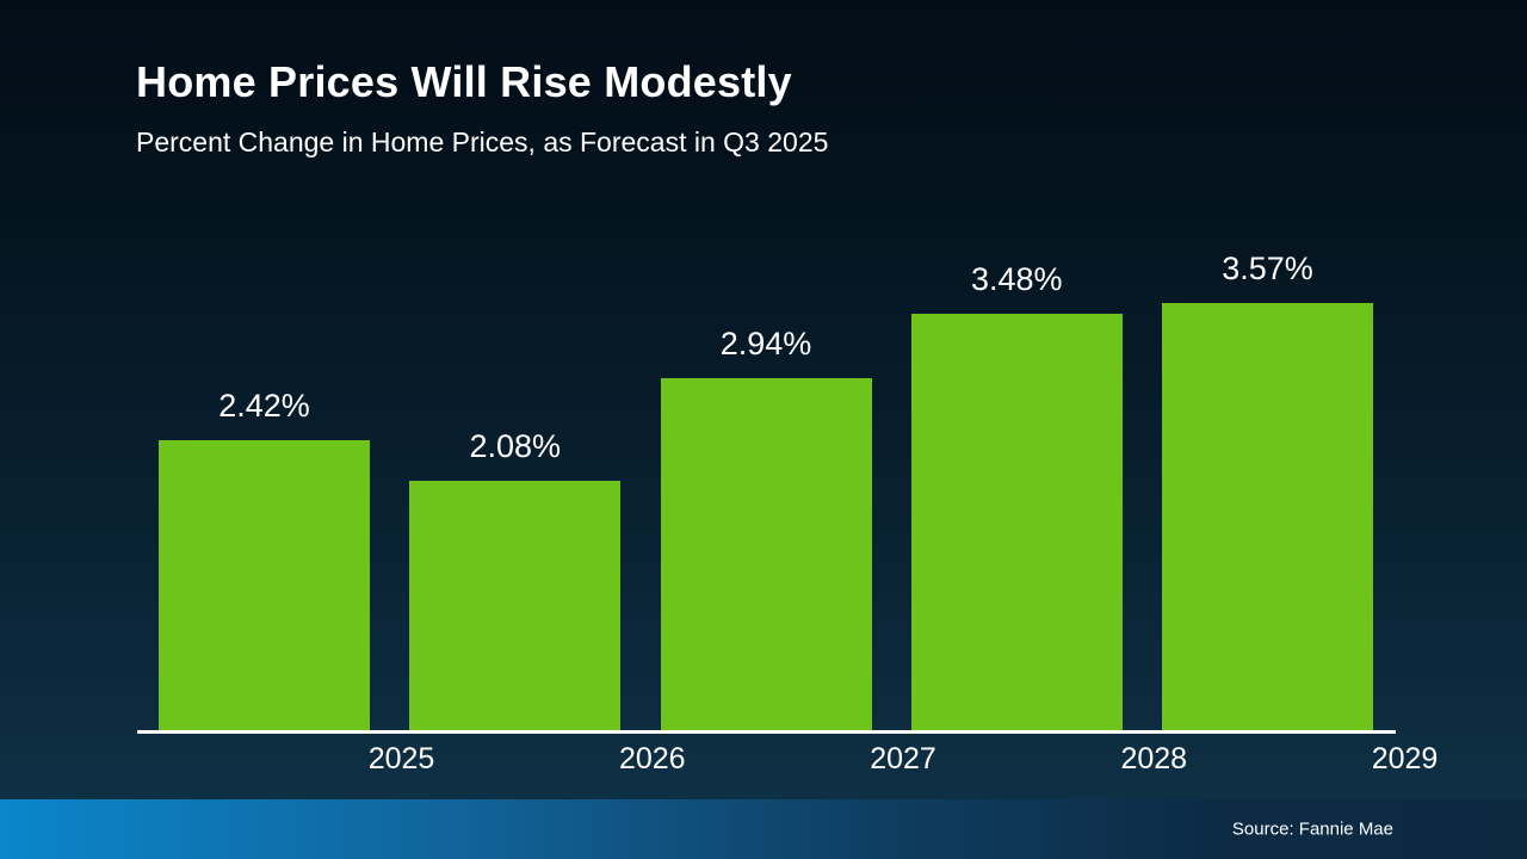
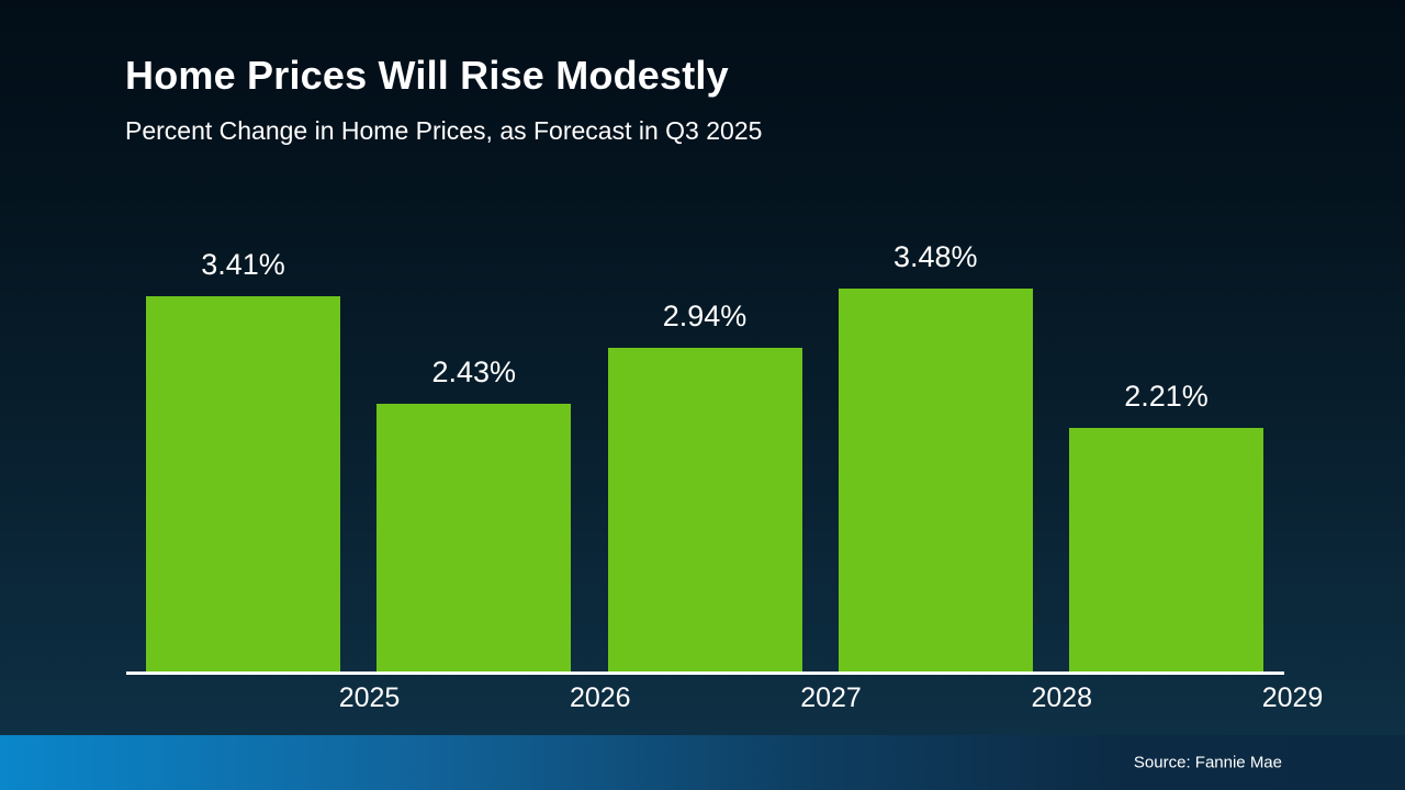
2025: 2.42% -> 3.41%
2026: 2.08% -> 2.43%
2029: 3.57% -> 2.21%
